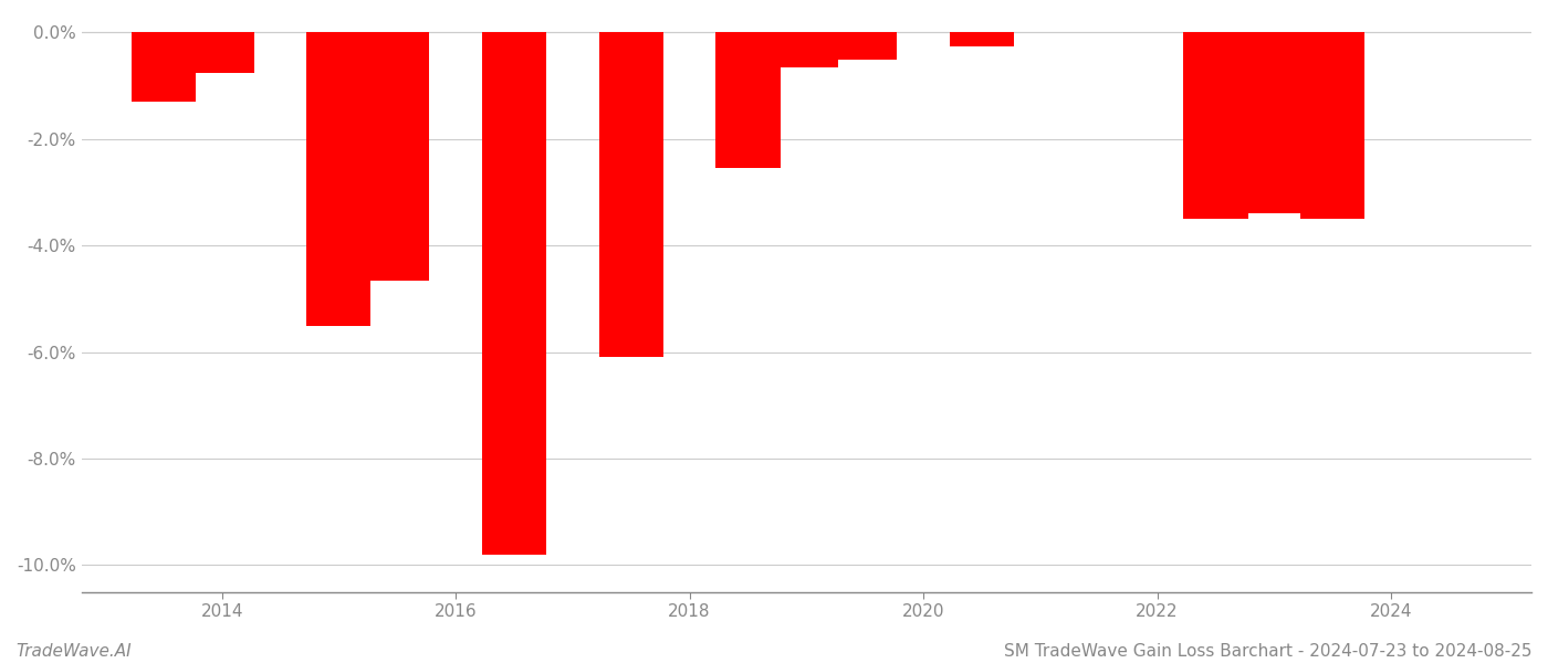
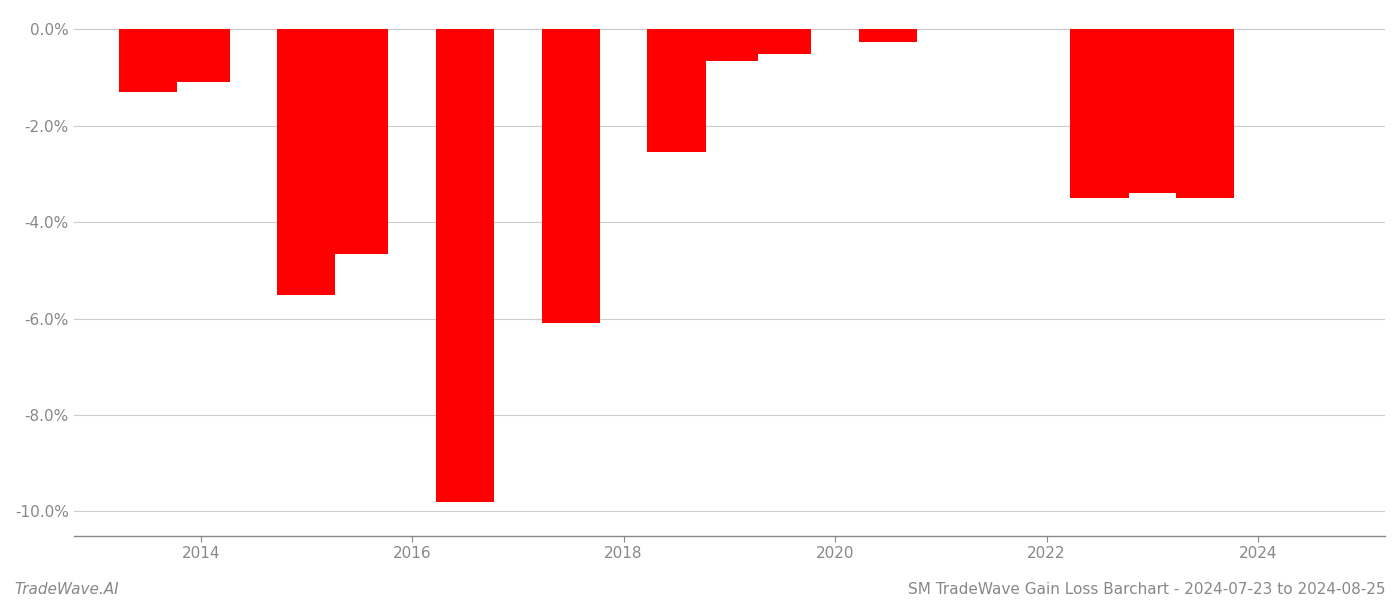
2014: -0.75% -> -1.10%
